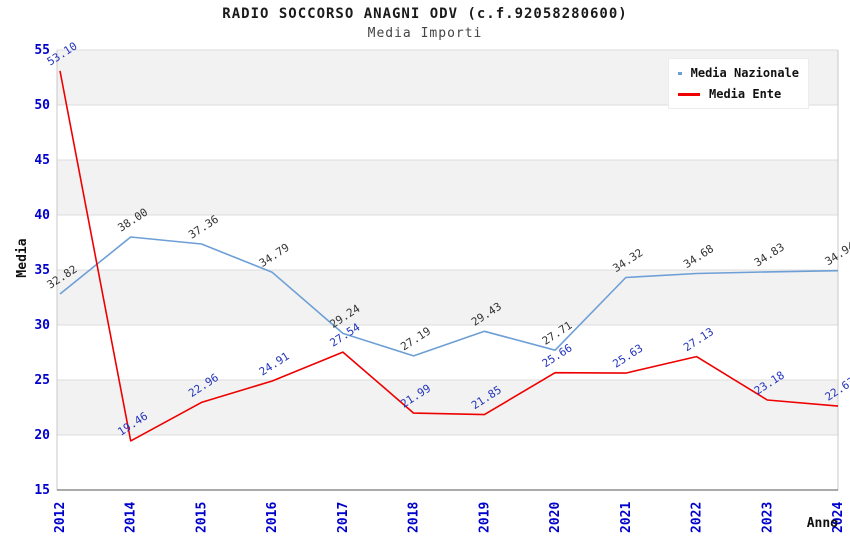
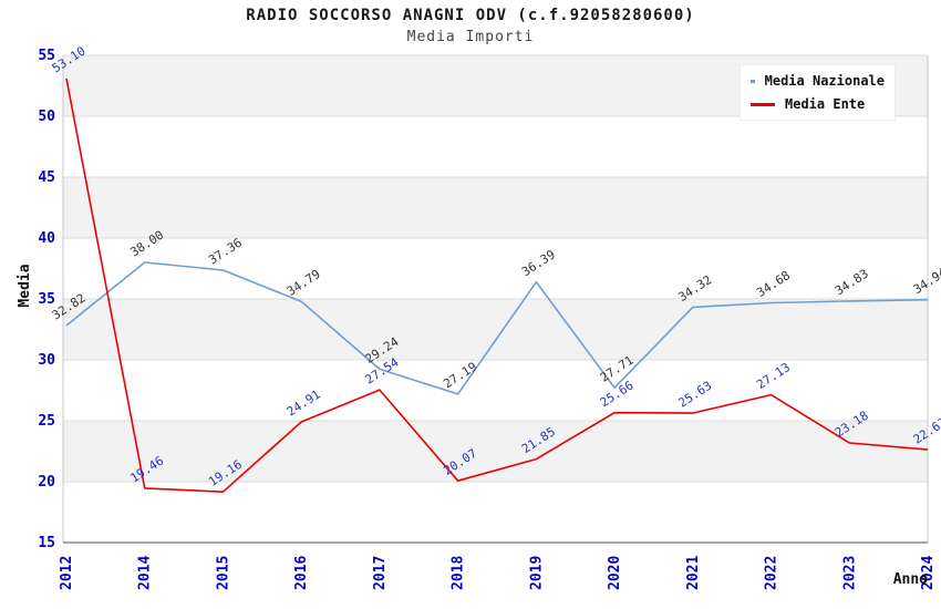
Media Ente/2015: 22.96 -> 19.16
Media Ente/2018: 21.99 -> 20.07
Media Nazionale/2019: 29.43 -> 36.39
